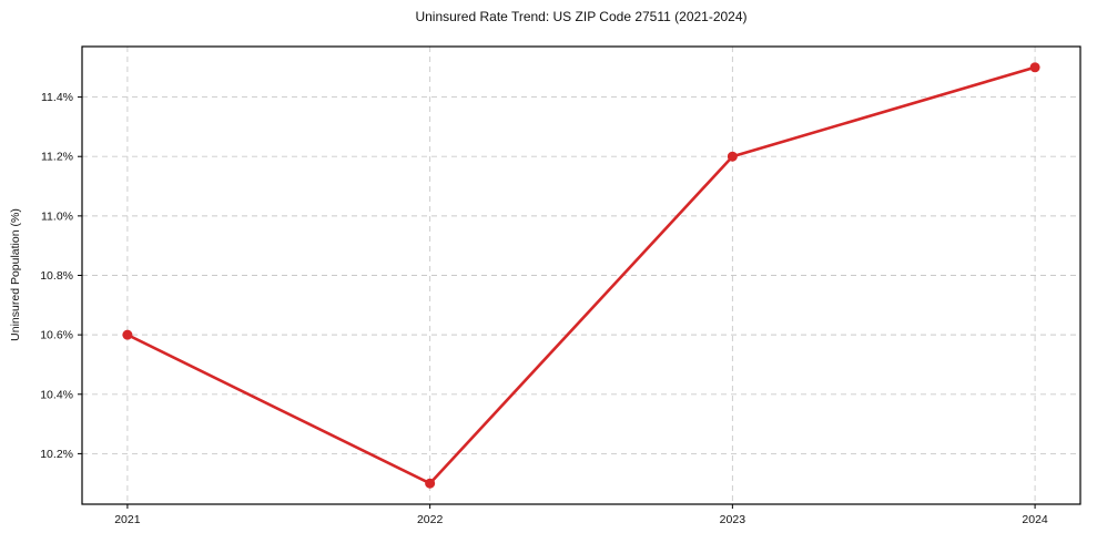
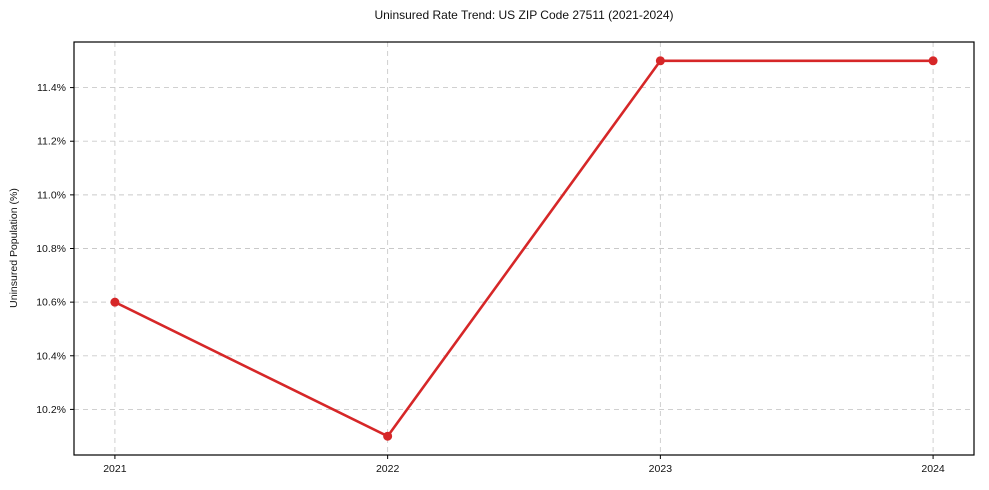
2023: 11.2% -> 11.5%
